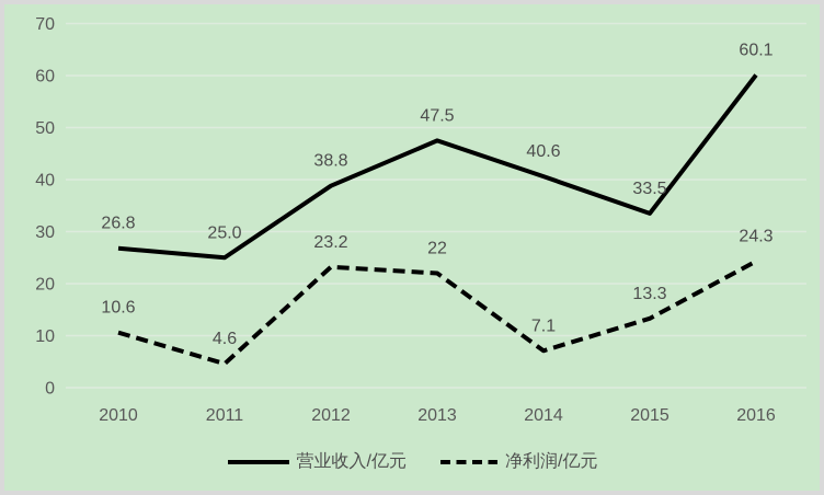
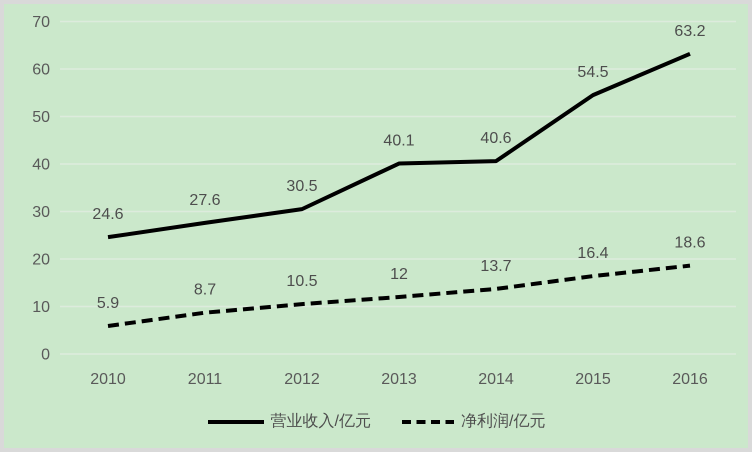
营业收入/亿元/2010: 26.8 -> 24.6
净利润/亿元/2010: 10.6 -> 5.9
营业收入/亿元/2011: 25.0 -> 27.6
净利润/亿元/2011: 4.6 -> 8.7
营业收入/亿元/2012: 38.8 -> 30.5
净利润/亿元/2012: 23.2 -> 10.5
营业收入/亿元/2013: 47.5 -> 40.1
净利润/亿元/2013: 22 -> 12
净利润/亿元/2014: 7.1 -> 13.7
营业收入/亿元/2015: 33.5 -> 54.5
净利润/亿元/2015: 13.3 -> 16.4
营业收入/亿元/2016: 60.1 -> 63.2
净利润/亿元/2016: 24.3 -> 18.6
